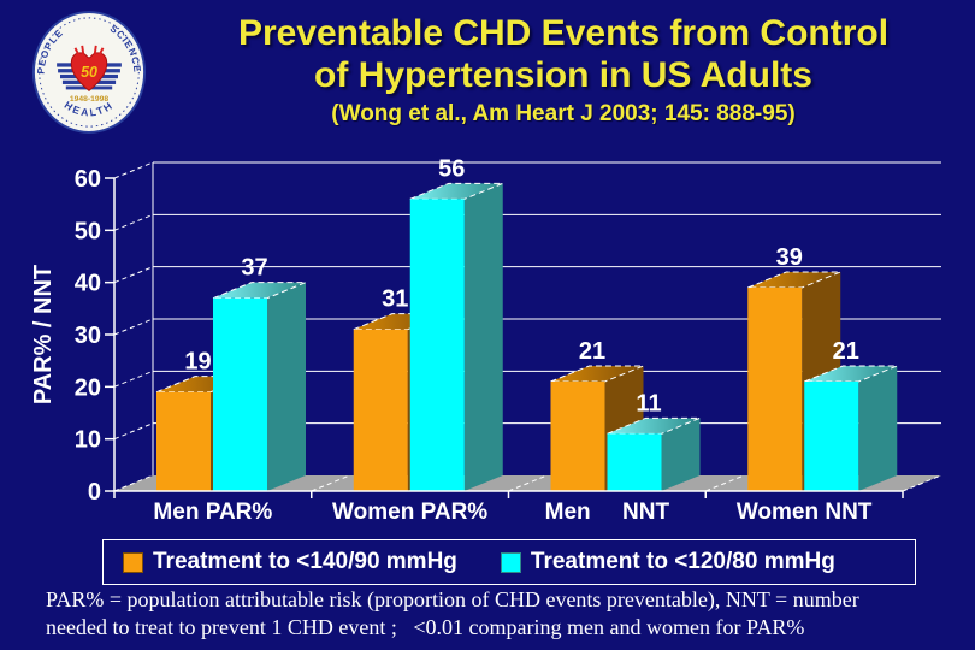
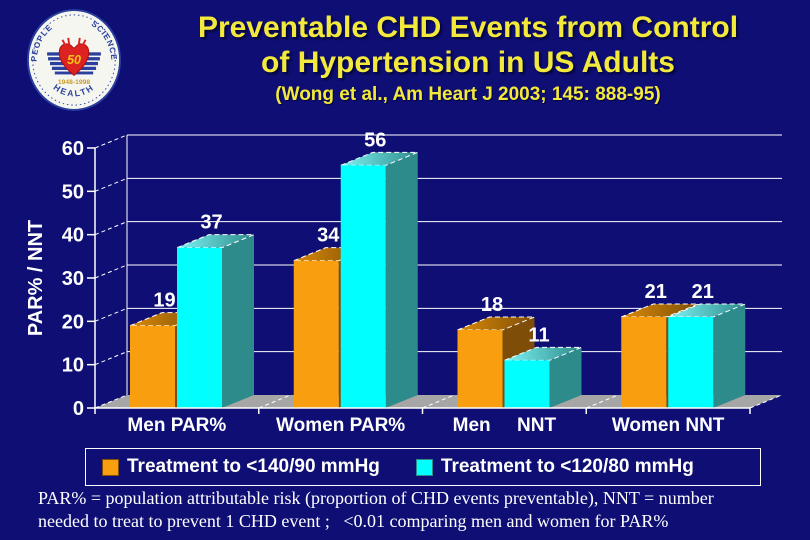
Treatment to <140/90 mmHg/Women PAR%: 31 -> 34
Treatment to <140/90 mmHg/Men NNT: 21 -> 18
Treatment to <140/90 mmHg/Women NNT: 39 -> 21
